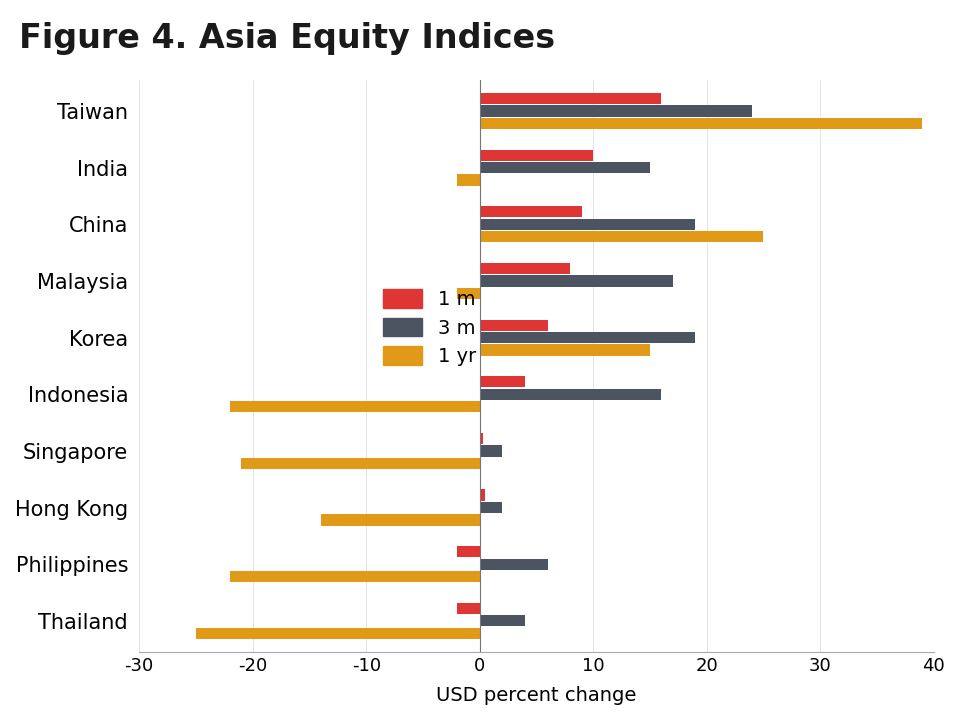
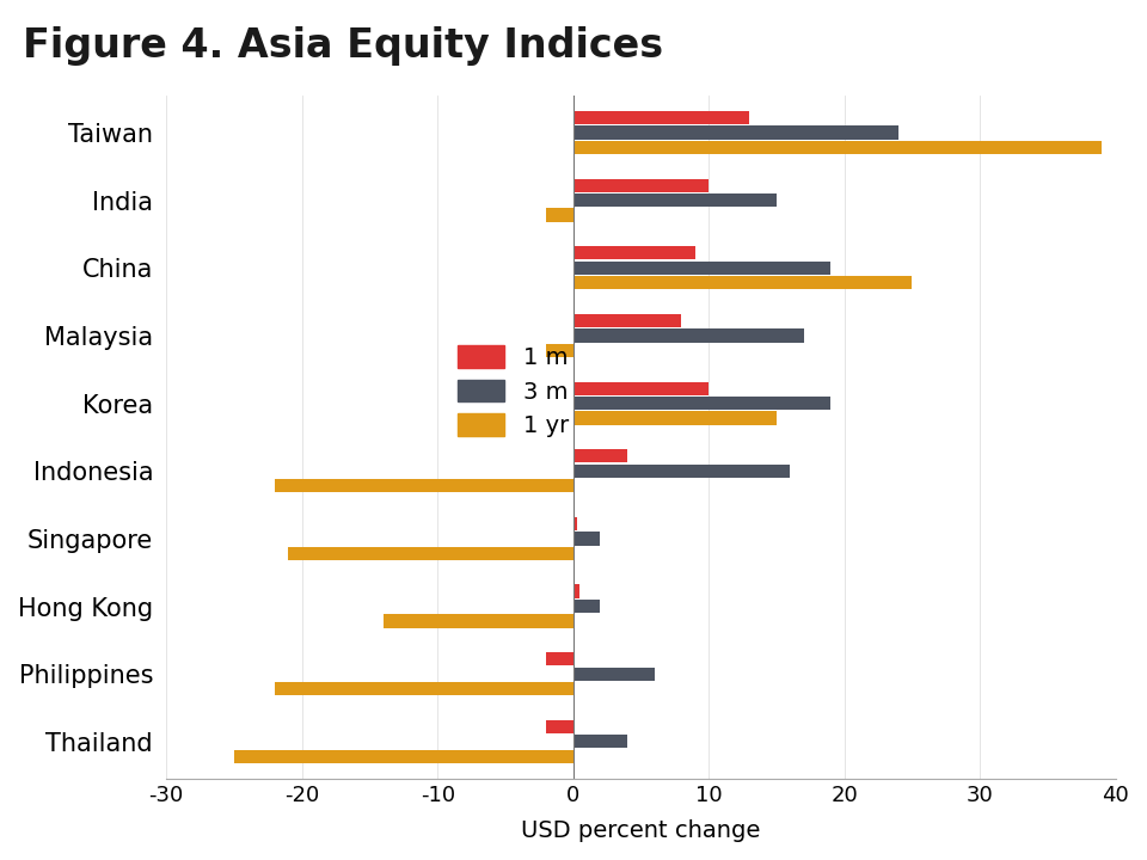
1 m/Taiwan: 16.0 -> 13.0
1 m/Korea: 6.0 -> 10.0
